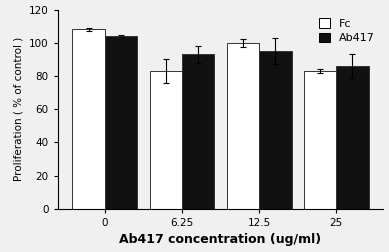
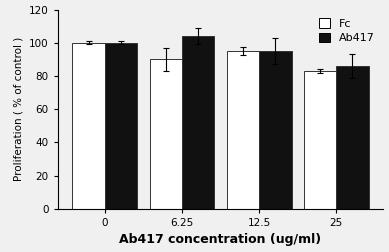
Fc/0: 108 -> 100
Ab417/0: 104 -> 100
Fc/6.25: 83 -> 90
Ab417/6.25: 93 -> 104
Fc/12.5: 100 -> 95
